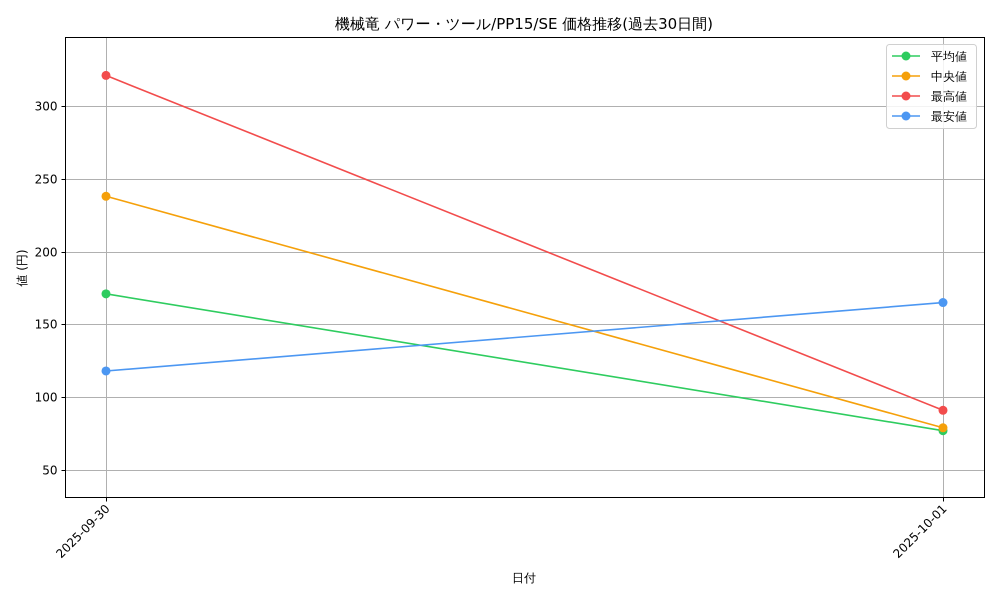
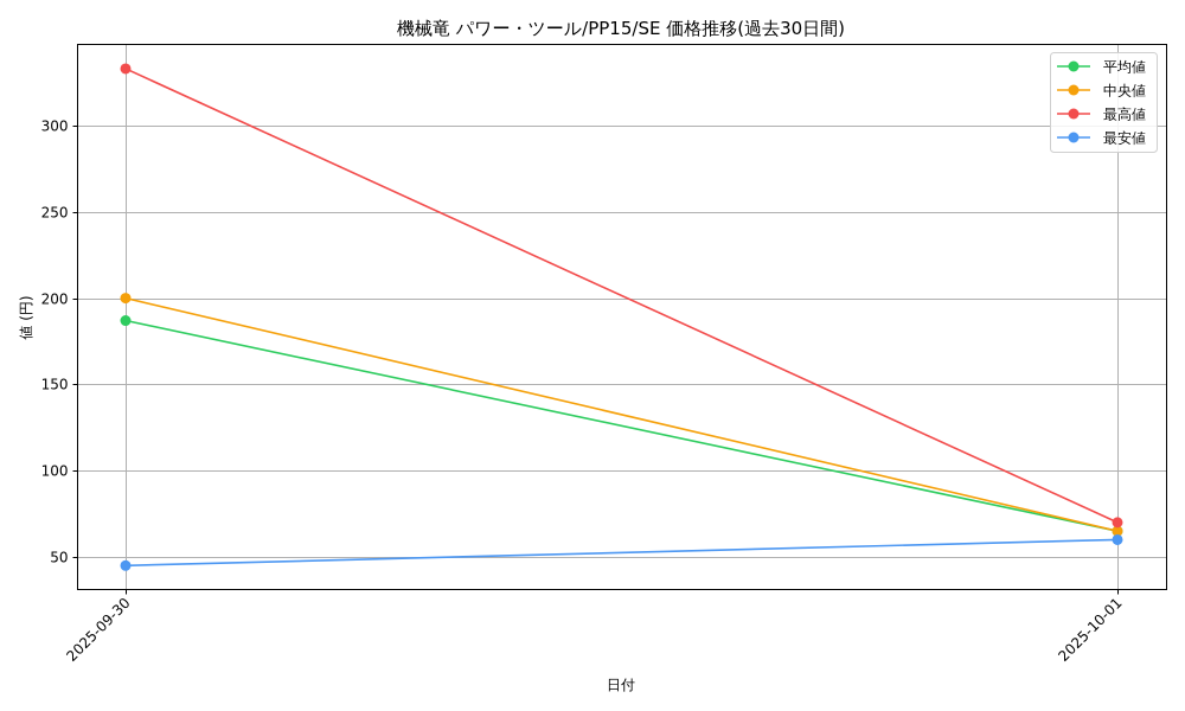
平均値/2025-09-30: 171 -> 187
中央値/2025-09-30: 238 -> 200
最高値/2025-09-30: 321 -> 333
最安値/2025-09-30: 118 -> 45
平均値/2025-10-01: 77 -> 65
中央値/2025-10-01: 79 -> 65
最高値/2025-10-01: 91 -> 70
最安値/2025-10-01: 165 -> 60
